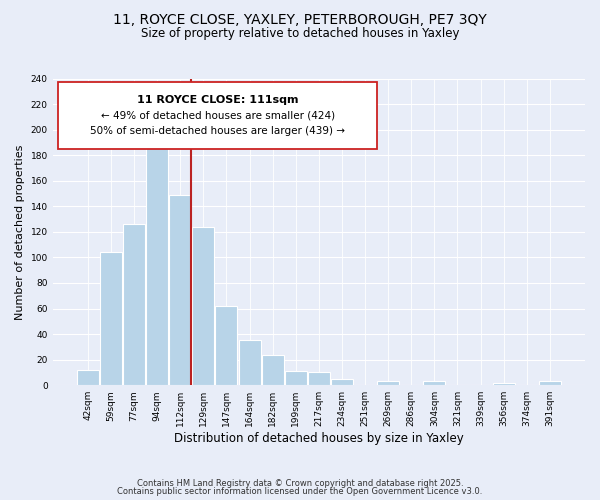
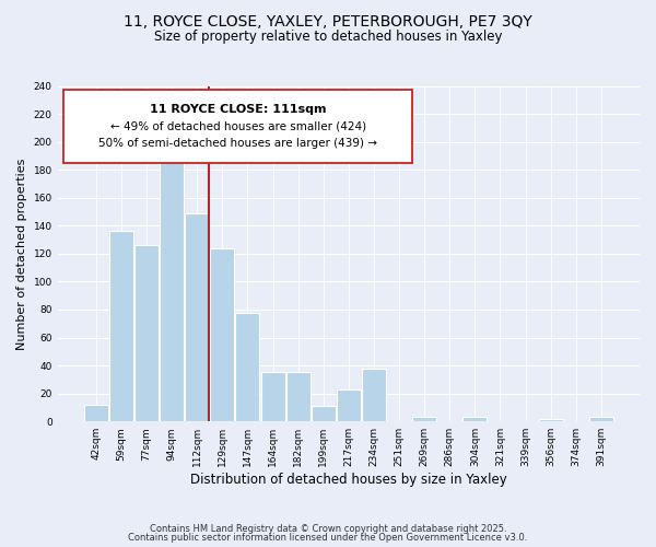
59sqm: 104 -> 136
147sqm: 62 -> 78
182sqm: 24 -> 35
217sqm: 10 -> 23
234sqm: 5 -> 38
